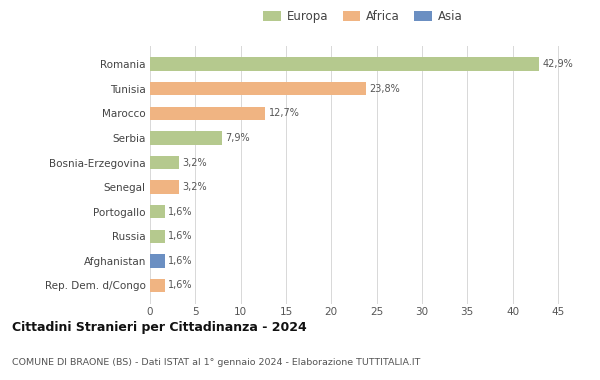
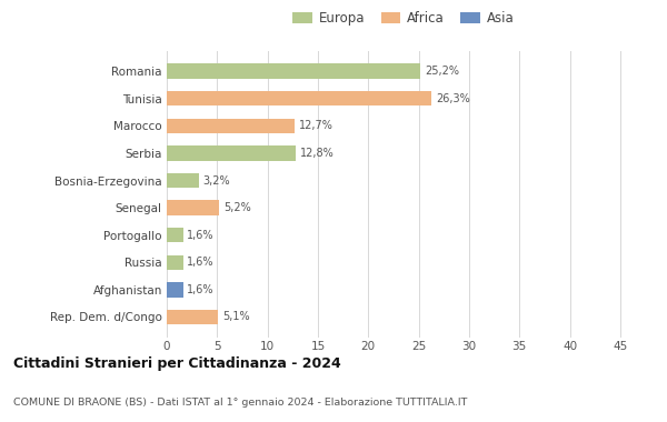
Romania: 42,9% -> 25,2%
Tunisia: 23,8% -> 26,3%
Serbia: 7,9% -> 12,8%
Senegal: 3,2% -> 5,2%
Rep. Dem. d/Congo: 1,6% -> 5,1%
